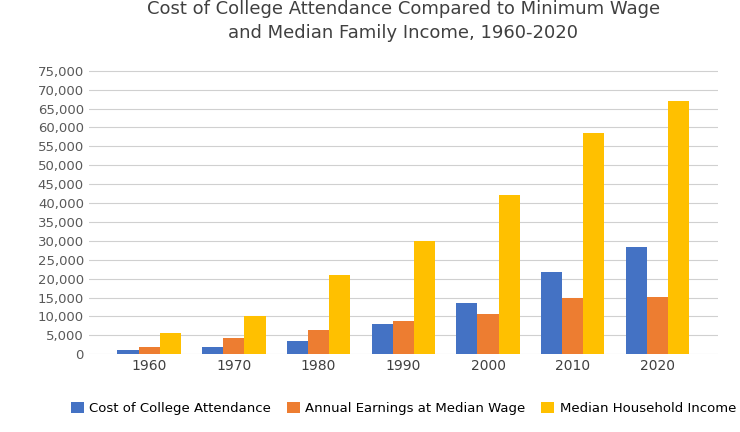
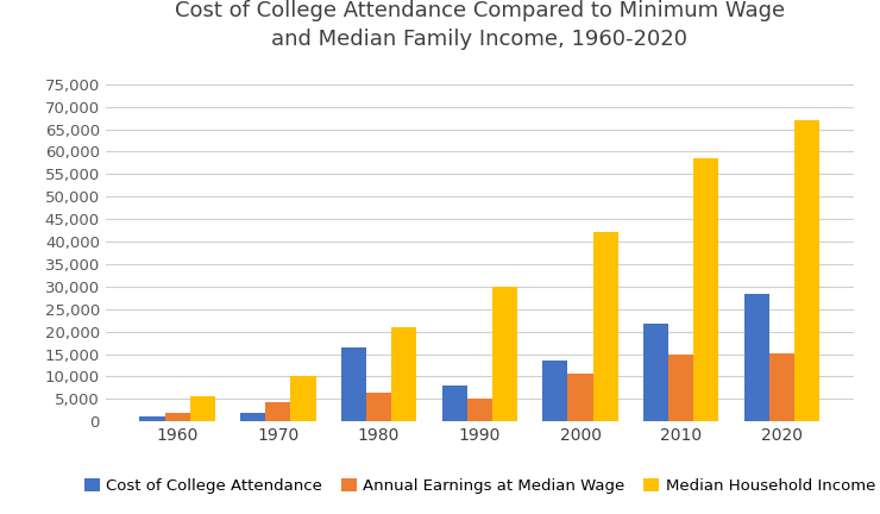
Cost of College Attendance/1980: 3,500 -> 16,500
Annual Earnings at Median Wage/1990: 8,800 -> 5,000
